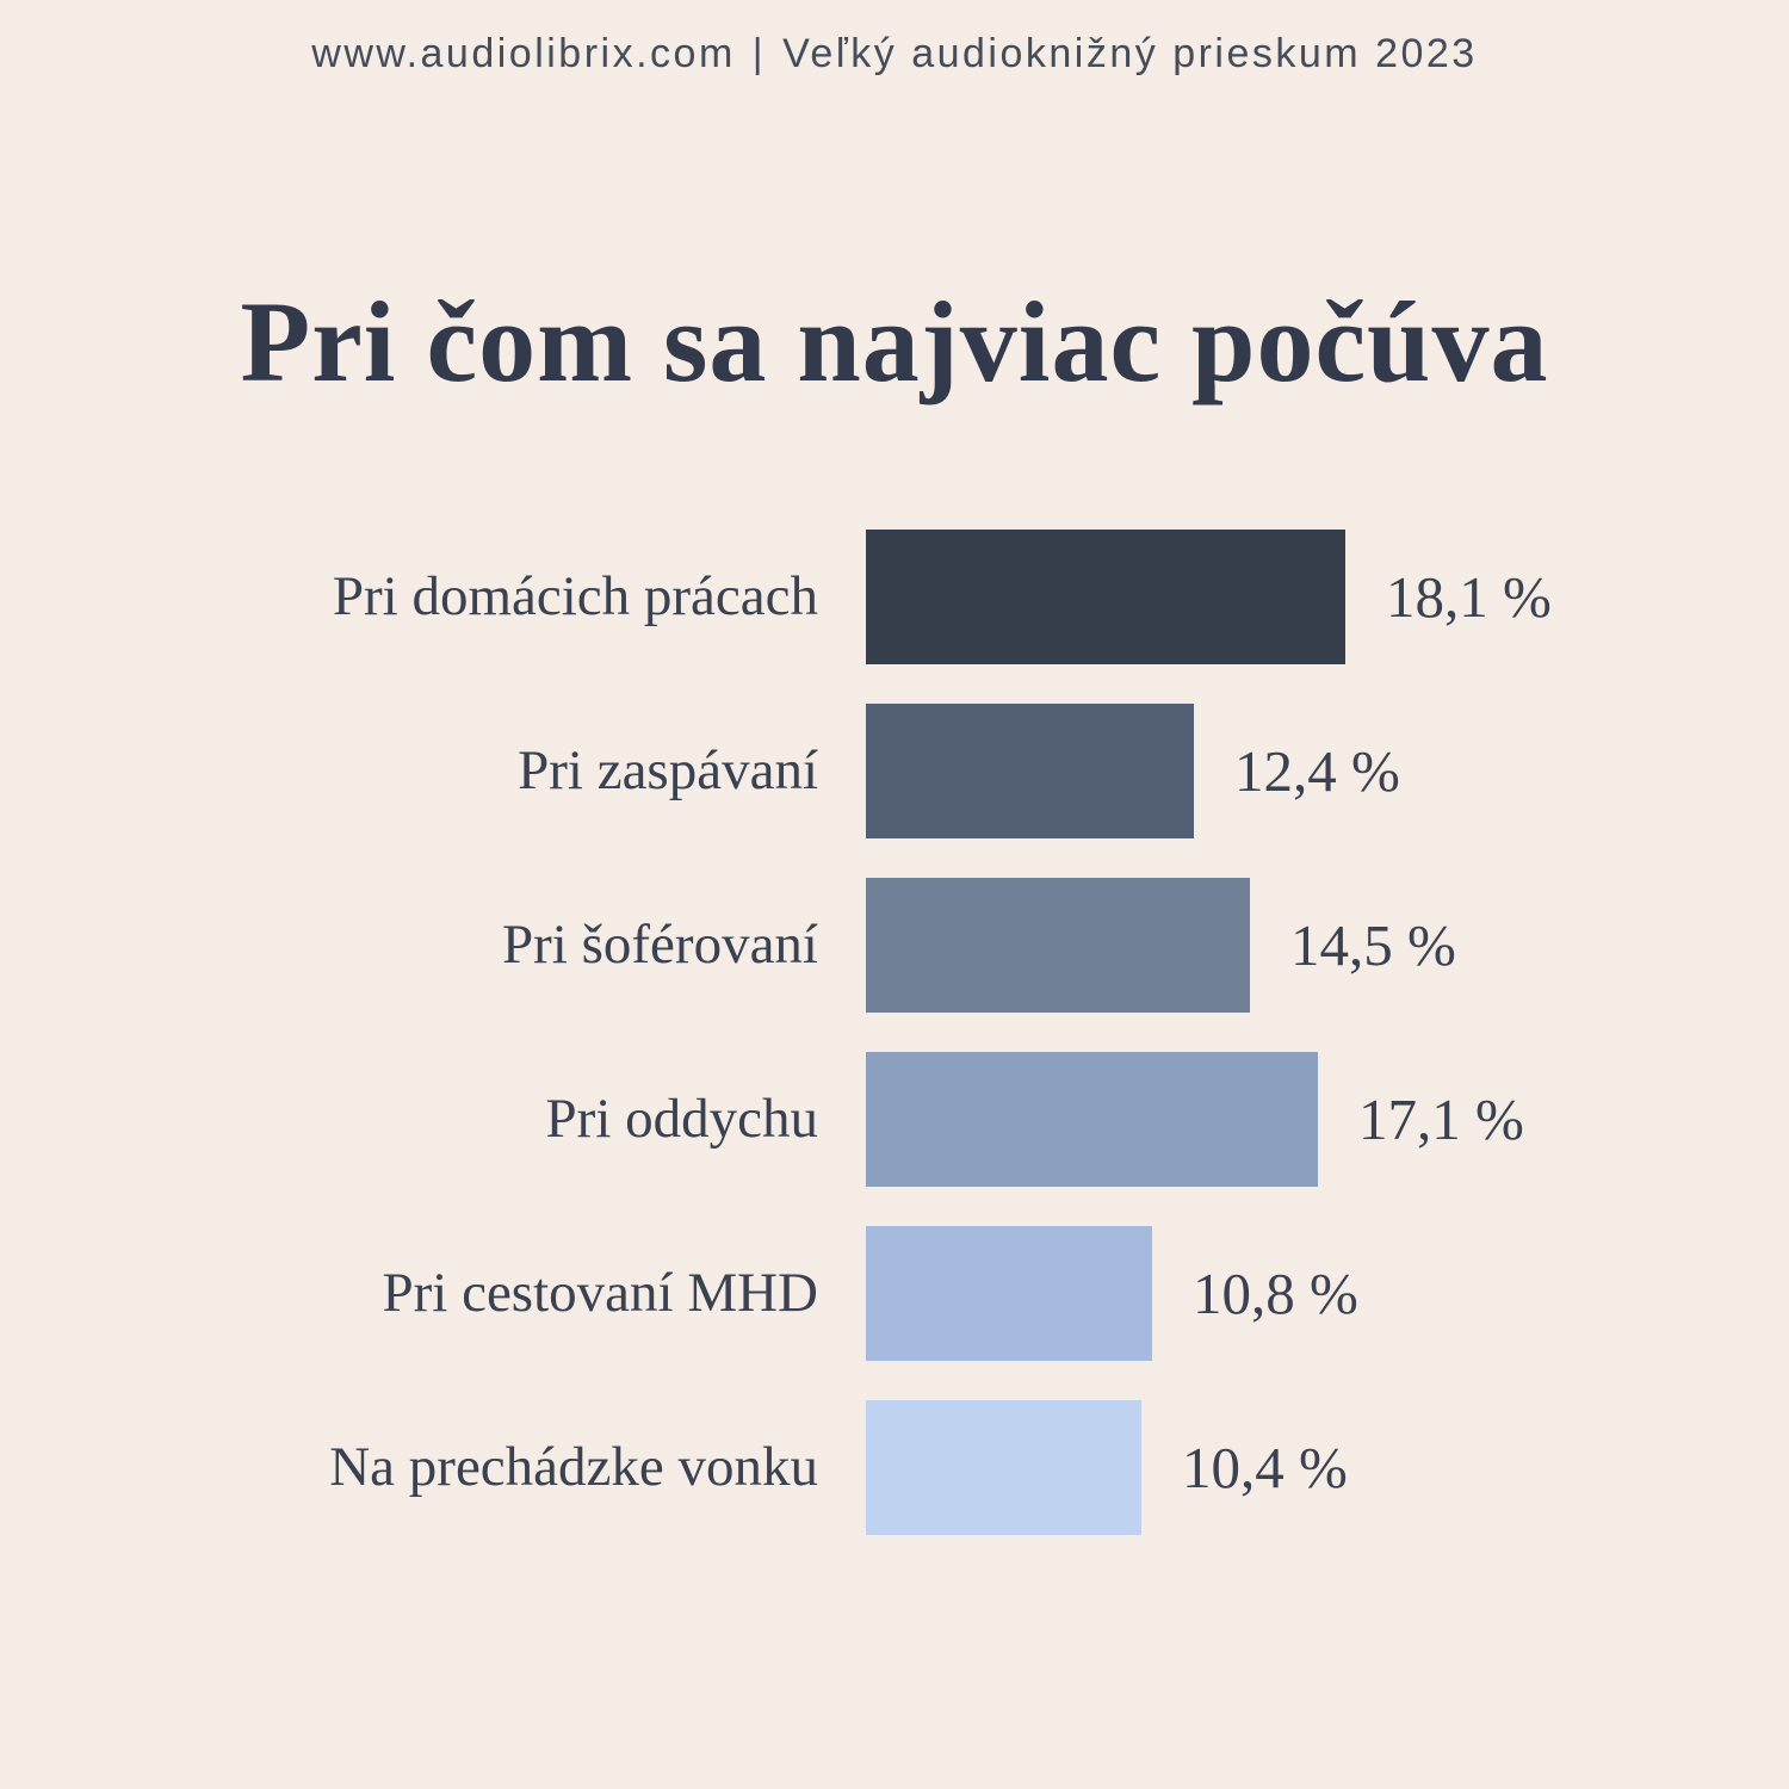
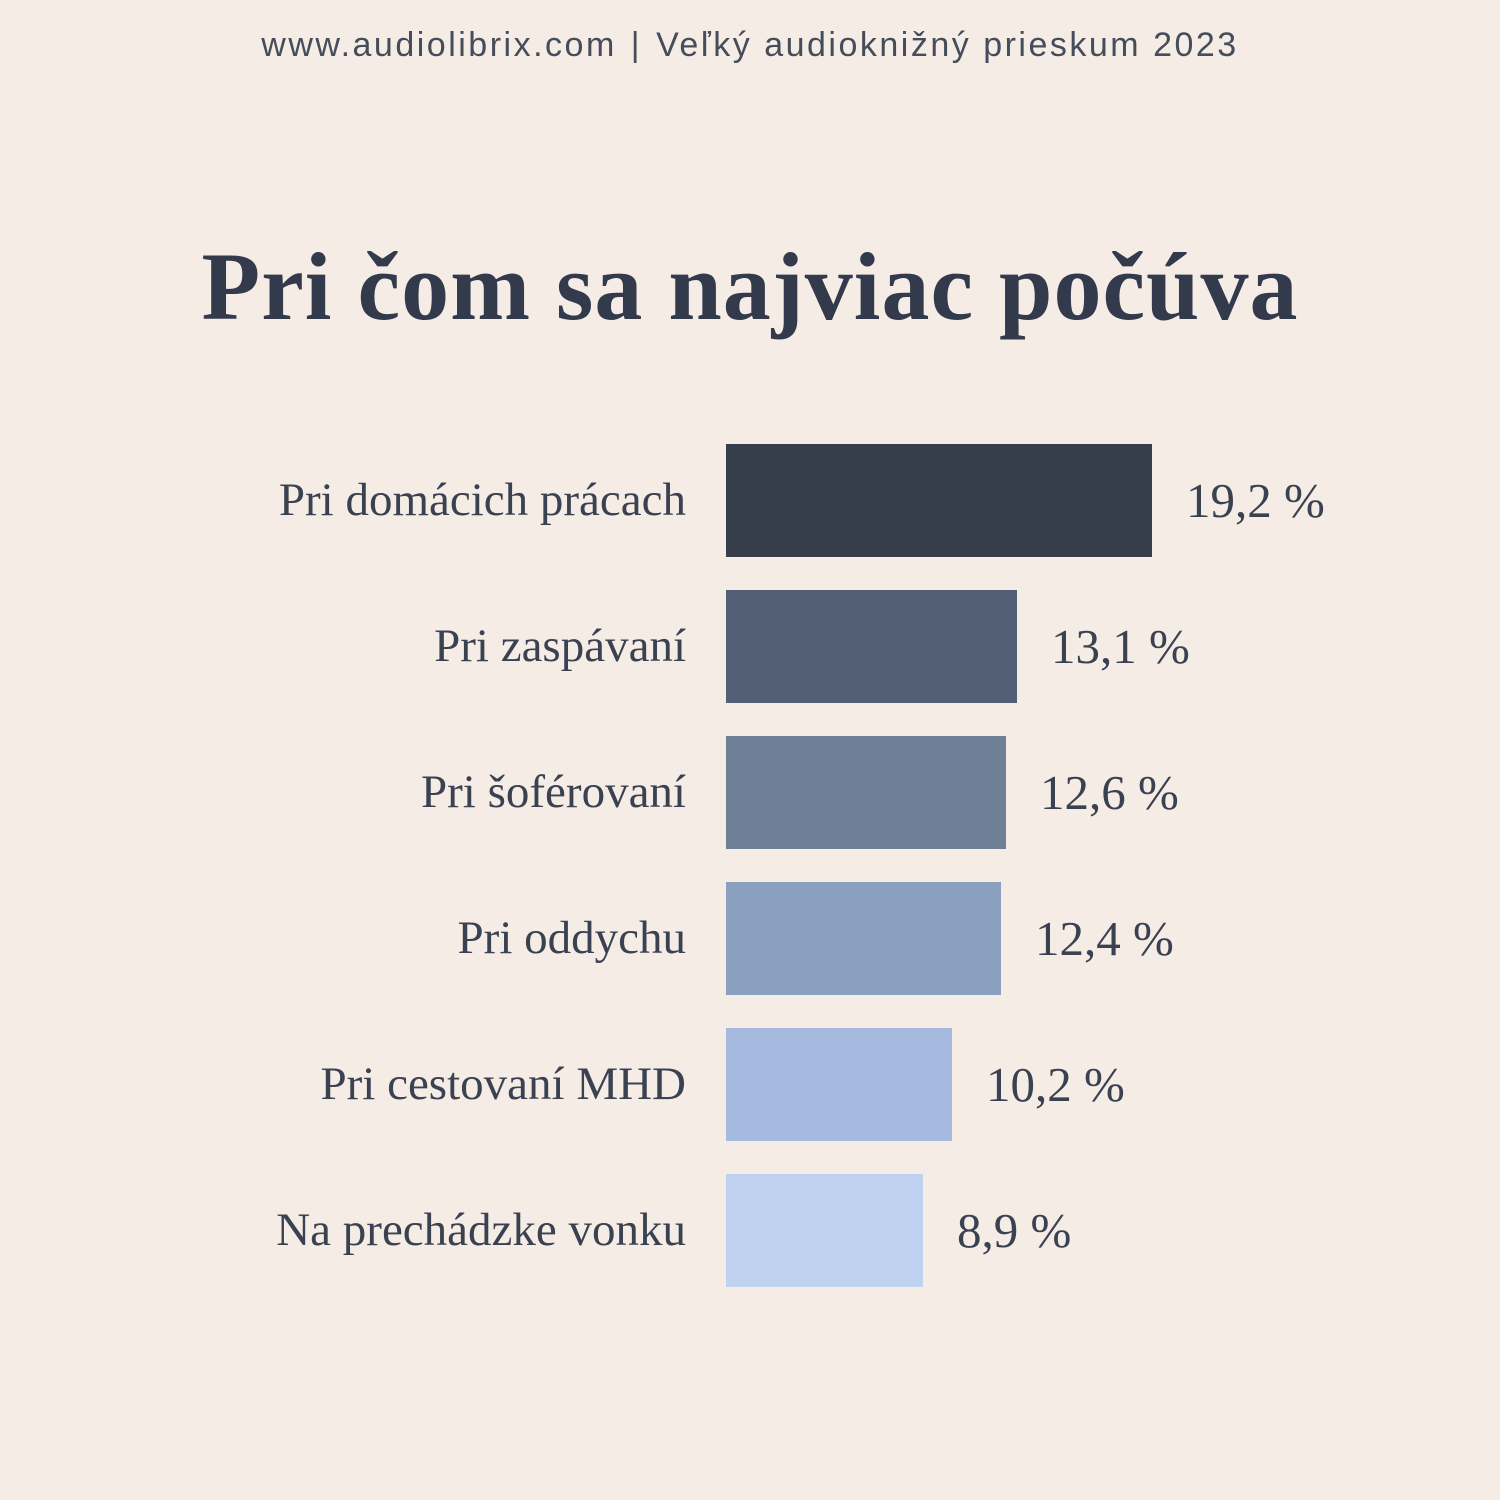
Pri domácich prácach: 18,1 -> 19,2
Pri zaspávaní: 12,4 -> 13,1
Pri šoférovaní: 14,5 -> 12,6
Pri oddychu: 17,1 -> 12,4
Pri cestovaní MHD: 10,8 -> 10,2
Na prechádzke vonku: 10,4 -> 8,9
